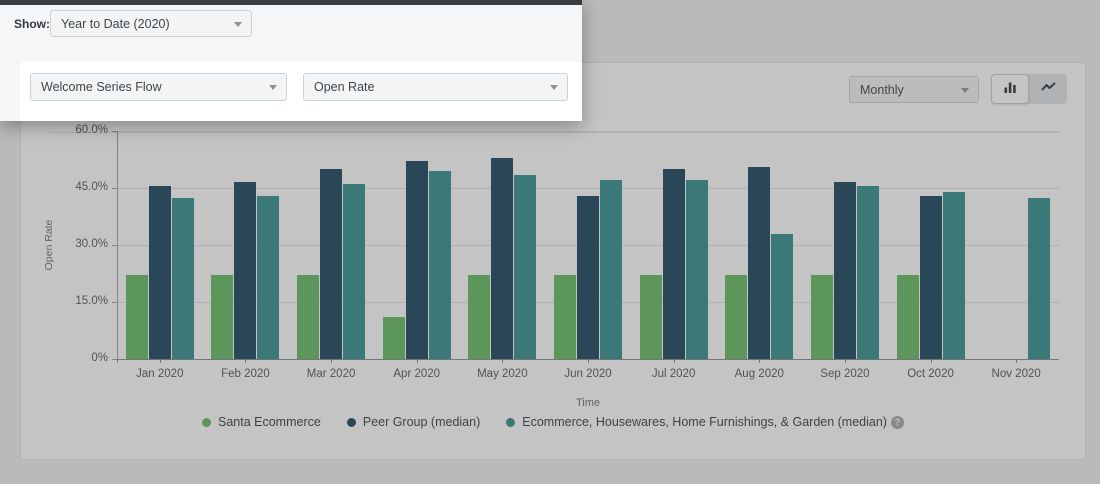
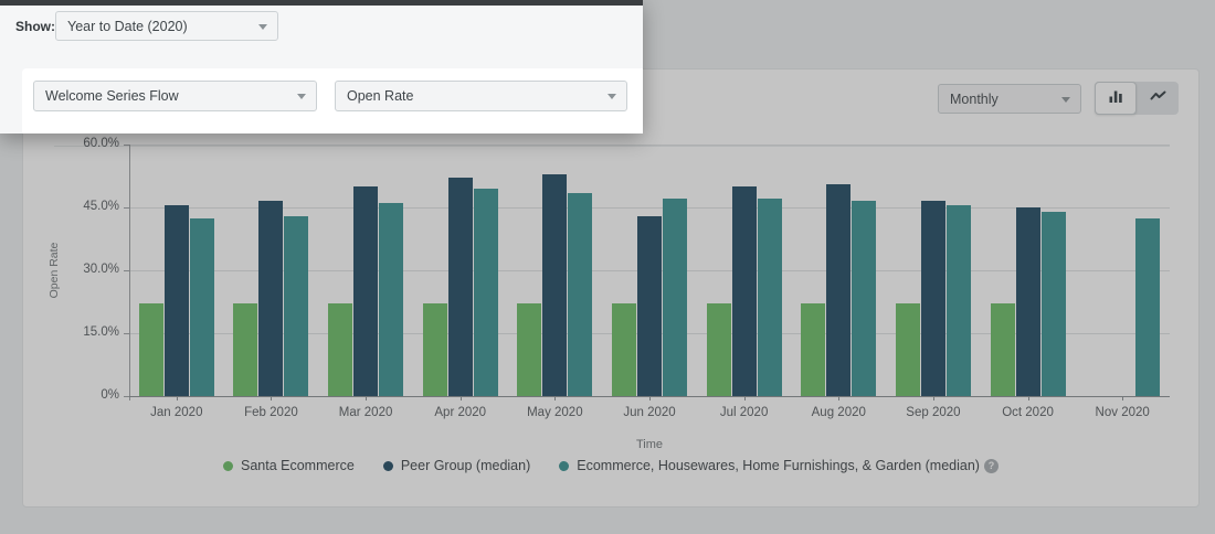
Santa Ecommerce/Apr 2020: 11% -> 22%
Ecommerce, Housewares, Home Furnishings, & Garden (median)/Aug 2020: 33% -> 46%
Peer Group (median)/Oct 2020: 43% -> 45%
